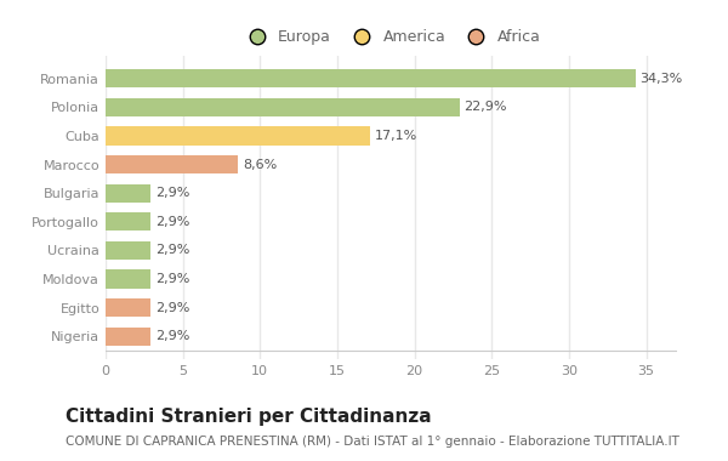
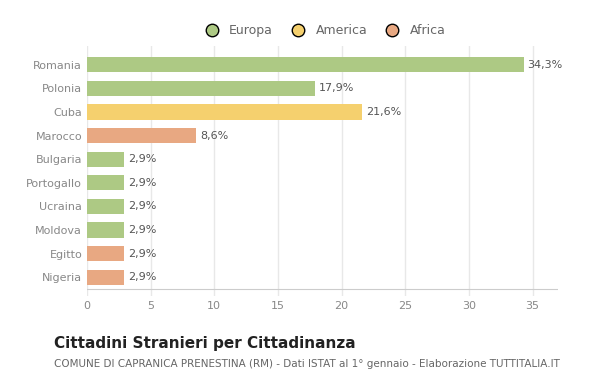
Polonia: 22,9% -> 17,9%
Cuba: 17,1% -> 21,6%
